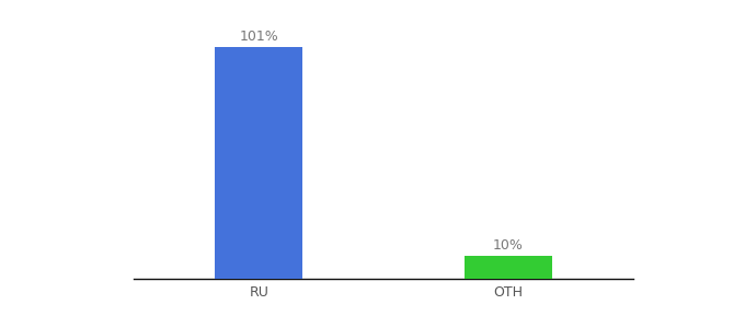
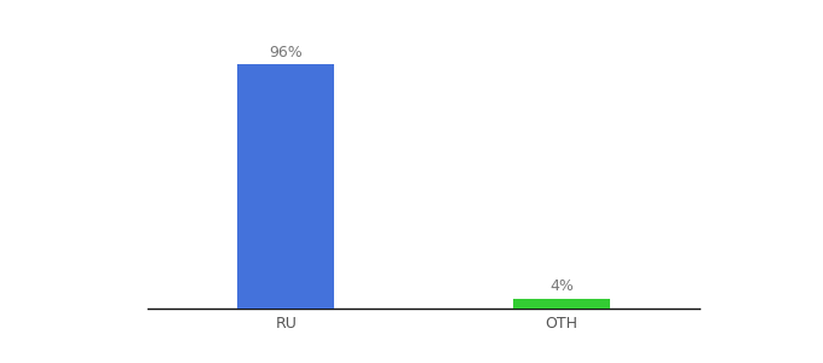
RU: 101% -> 96%
OTH: 10% -> 4%
